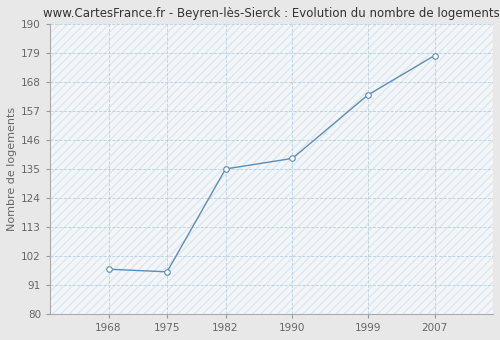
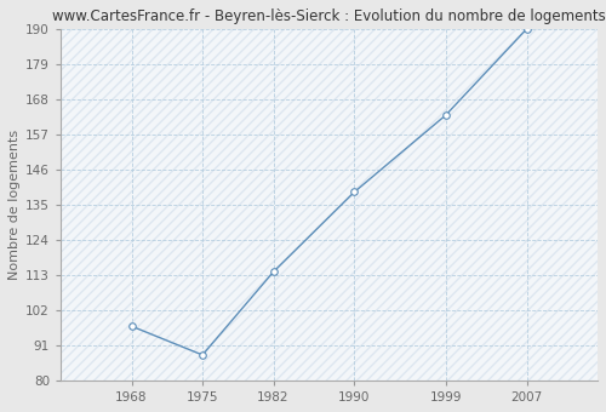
1975: 96 -> 88
1982: 135 -> 114
2007: 178 -> 190
